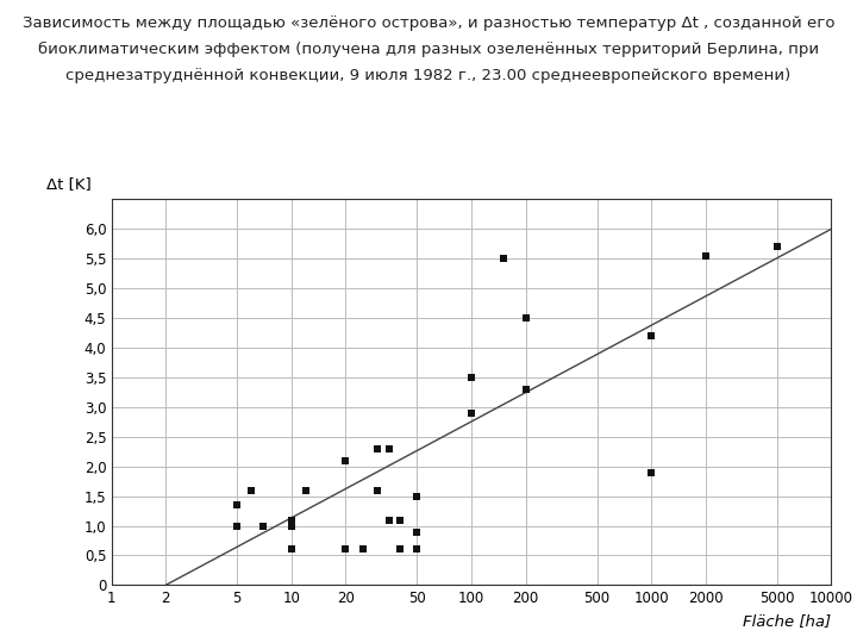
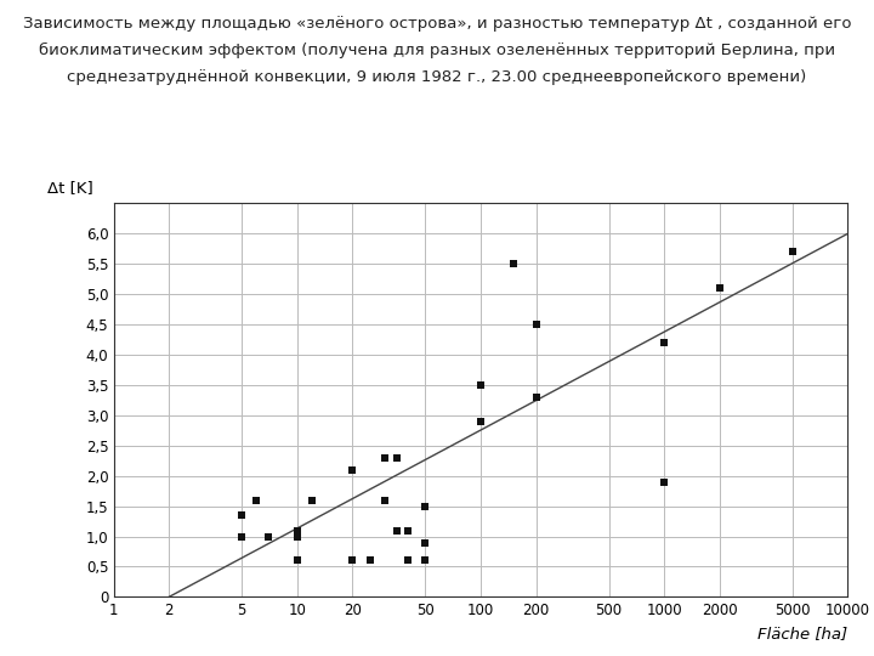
2000: 5,55 -> 5,10
